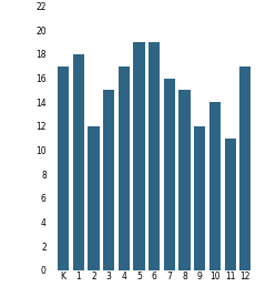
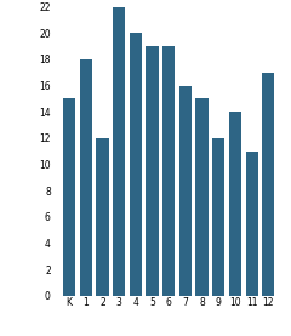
K: 17 -> 15
3: 15 -> 22
4: 17 -> 20
